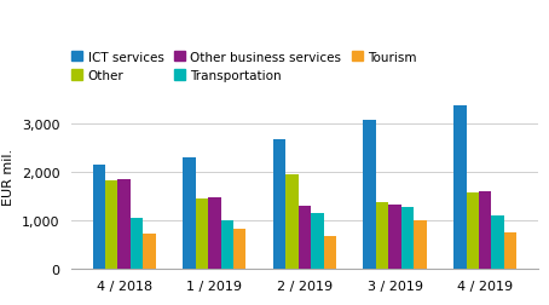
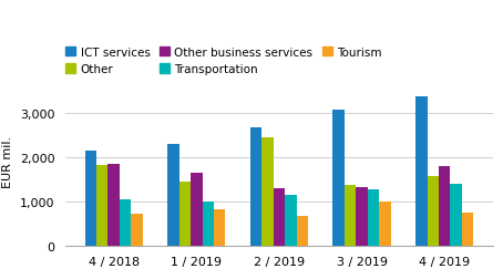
Other business services/1 / 2019: 1,480 -> 1,650
Other/2 / 2019: 1,950 -> 2,450
Other business services/4 / 2019: 1,600 -> 1,800
Transportation/4 / 2019: 1,080 -> 1,400
